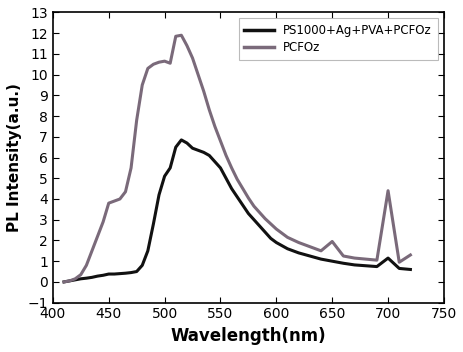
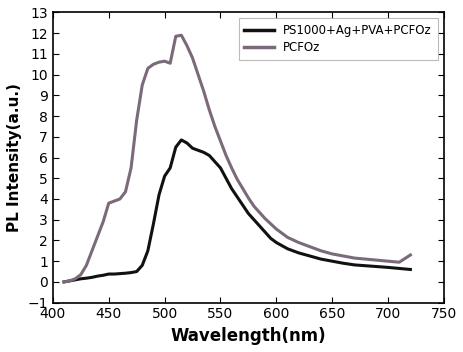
PCFOz/650: 1.95 -> 1.35
PS1000+Ag+PVA+PCFOz/700: 1.15 -> 0.70
PCFOz/700: 4.40 -> 1.00
